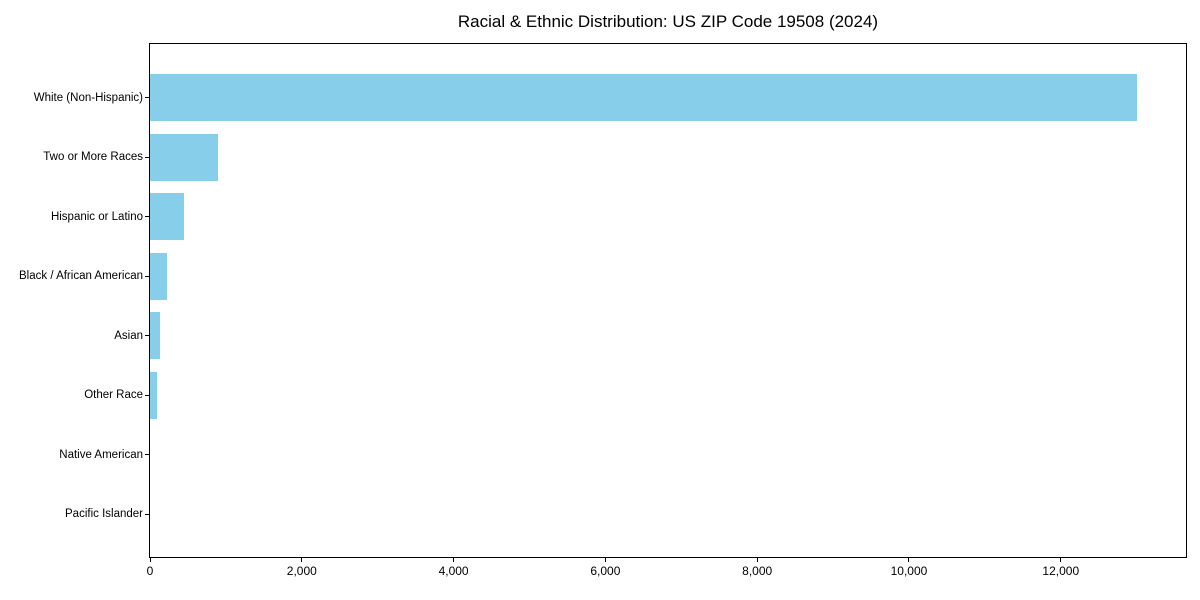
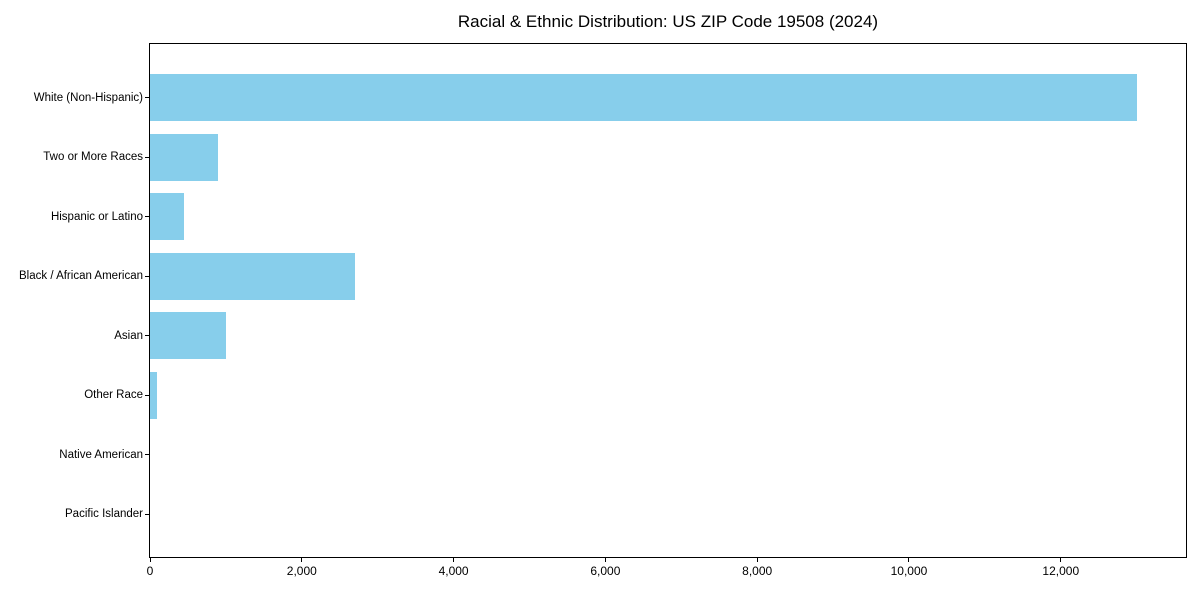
Black / African American: 200 -> 2700
Asian: 100 -> 1000
